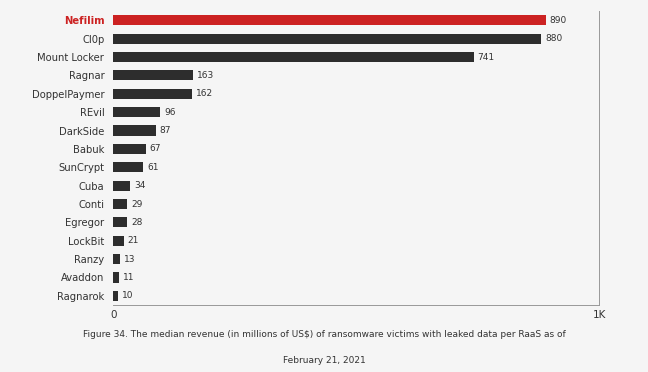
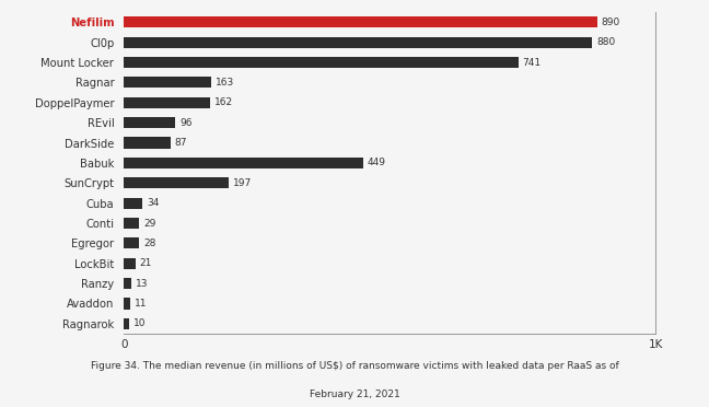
Babuk: 67 -> 449
SunCrypt: 61 -> 197
